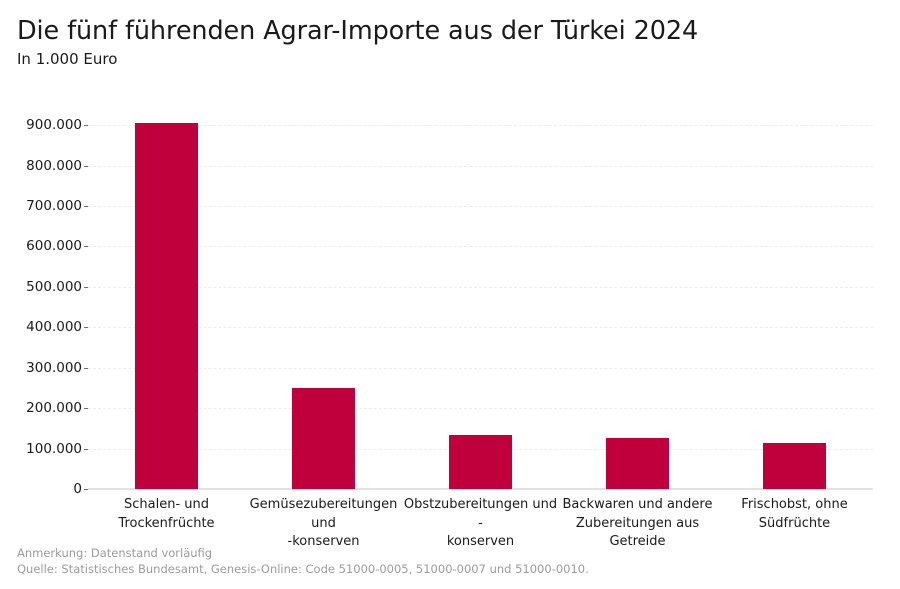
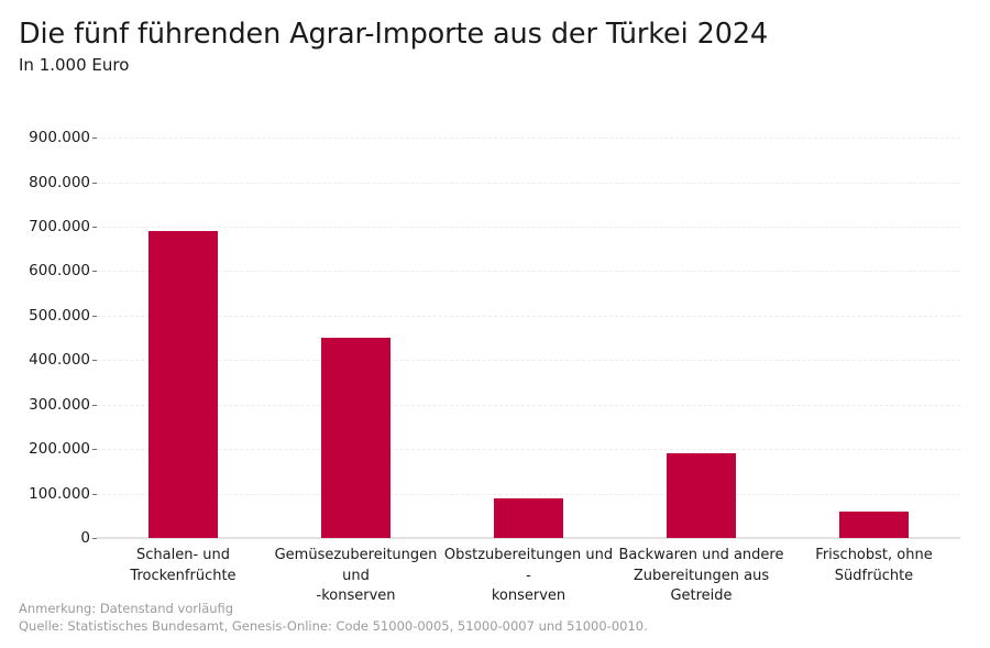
Schalen- und Trockenfrüchte: 910000 -> 690000
Gemüsezubereitungen und -konserven: 250000 -> 450000
Obstzubereitungen und -konserven: 130000 -> 90000
Backwaren und andere Zubereitungen aus Getreide: 130000 -> 190000
Frischobst, ohne Südfrüchte: 110000 -> 60000
